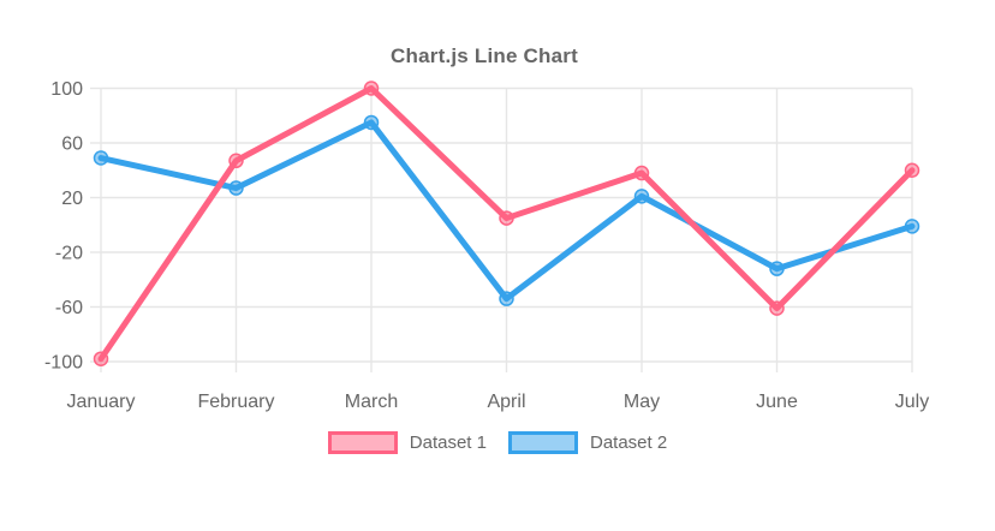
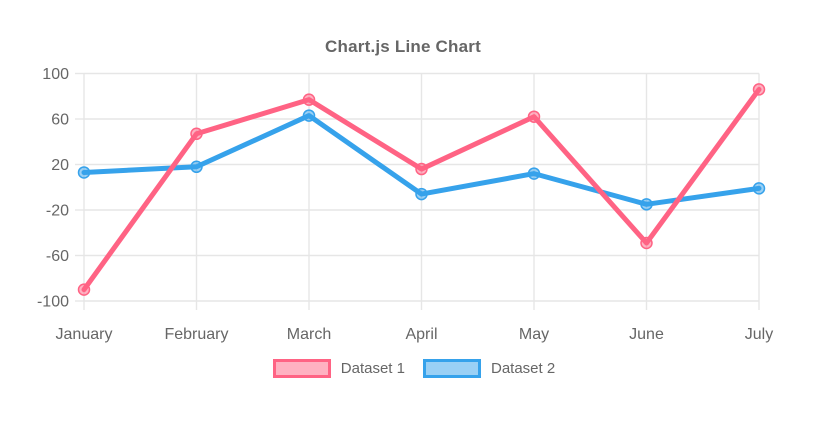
Dataset 1/January: -98 -> -90
Dataset 2/January: 49 -> 13
Dataset 2/February: 27 -> 18
Dataset 1/March: 100 -> 77
Dataset 2/March: 75 -> 63
Dataset 1/April: 5 -> 16
Dataset 2/April: -54 -> -6
Dataset 1/May: 38 -> 62
Dataset 2/May: 21 -> 12
Dataset 1/June: -61 -> -49
Dataset 2/June: -32 -> -15
Dataset 1/July: 40 -> 86
